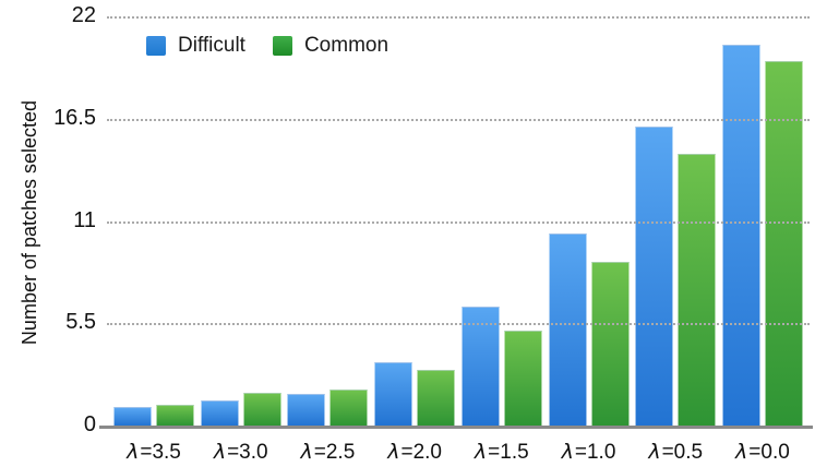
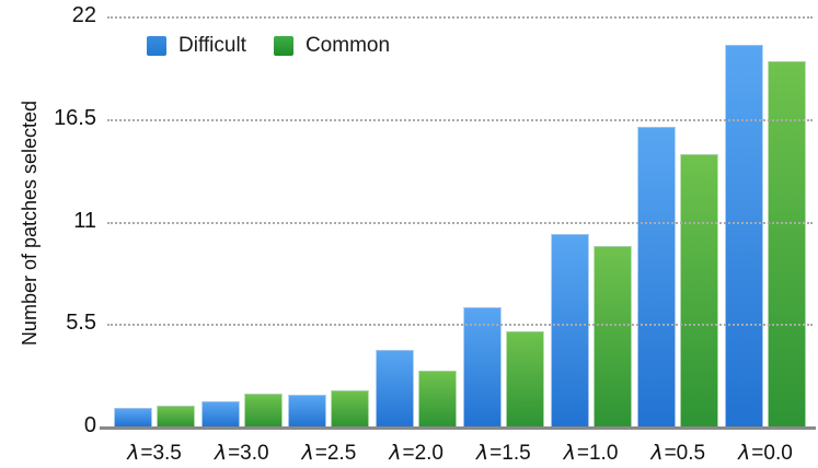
Difficult/λ=2.0: 3.4 -> 4.1
Common/λ=1.0: 8.8 -> 9.7
